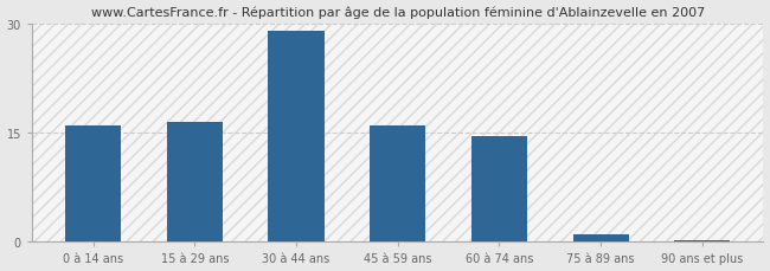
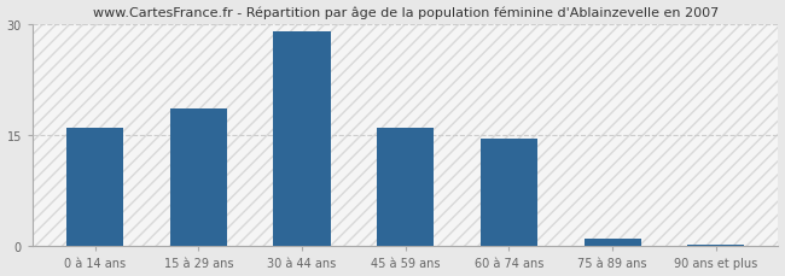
15 à 29 ans: 16.5 -> 18.6
